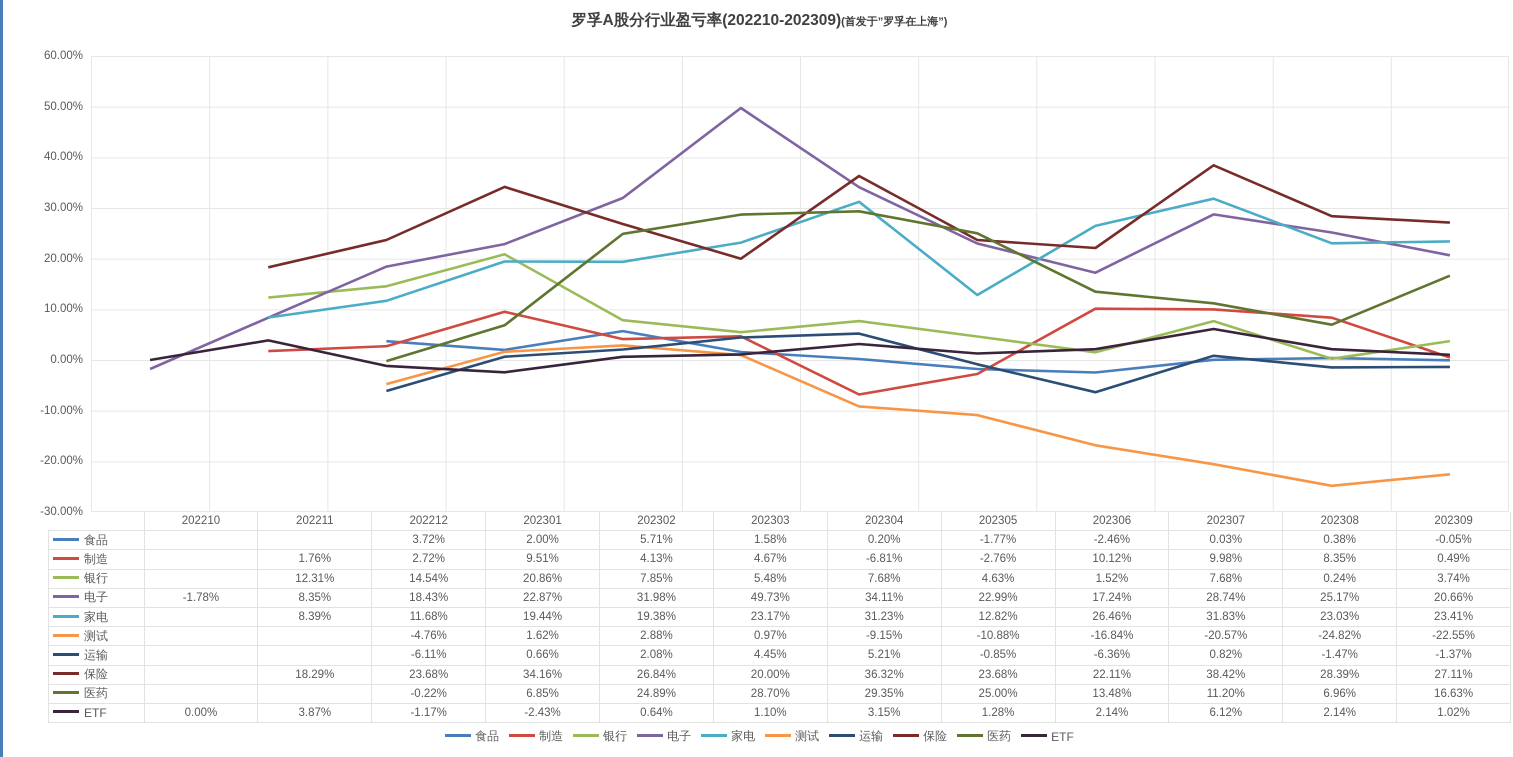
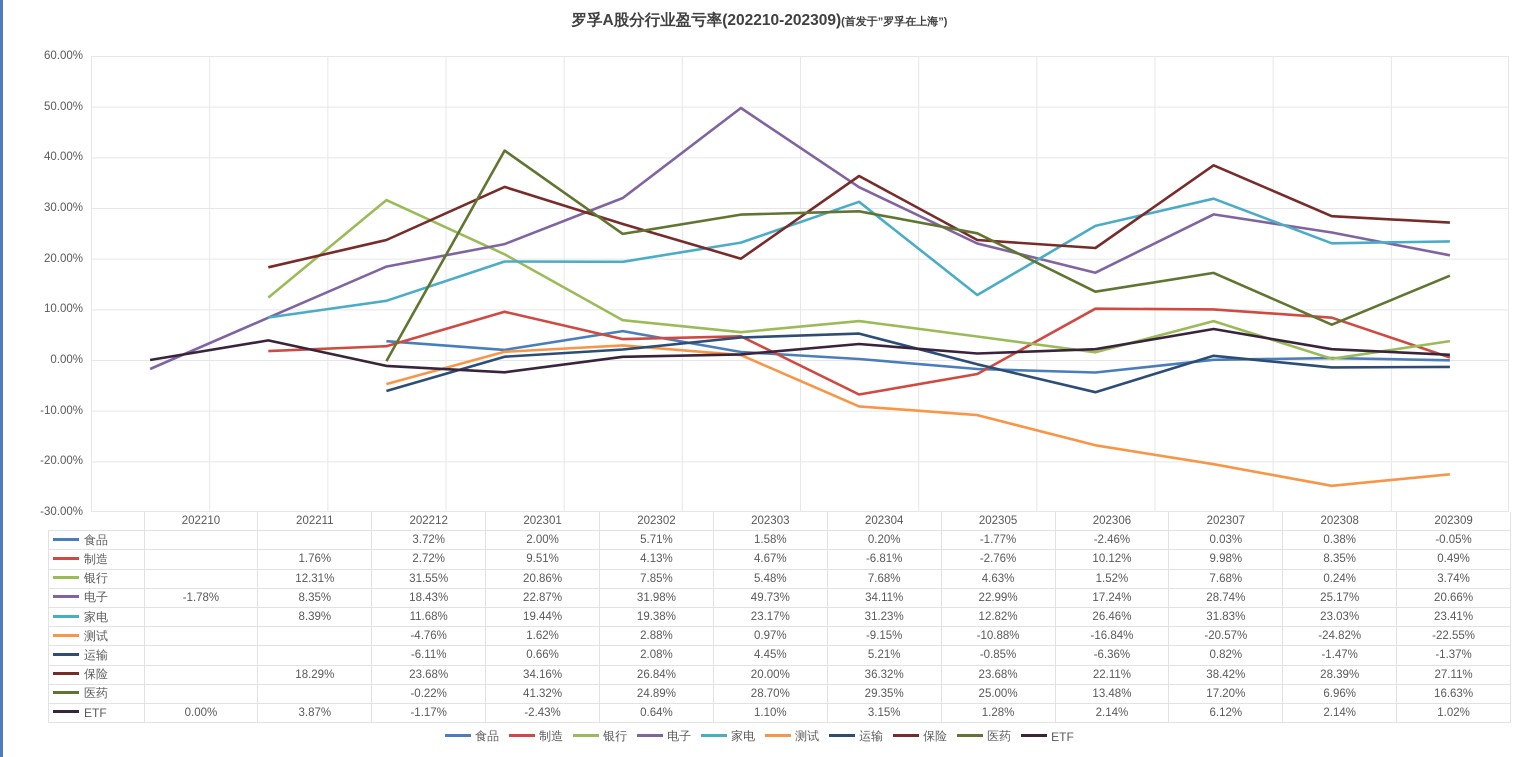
银行/202212: 14.54% -> 31.55%
医药/202301: 6.85% -> 41.32%
医药/202307: 11.20% -> 17.20%
